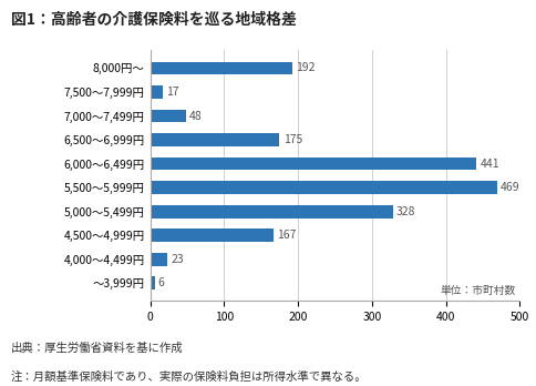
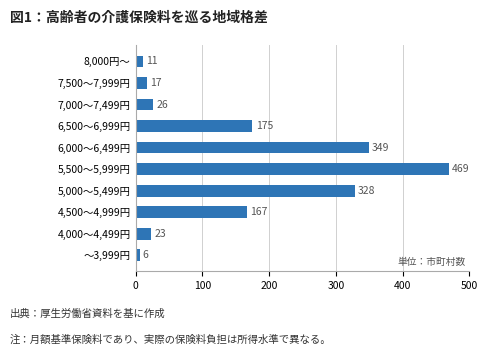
8,000円～: 192 -> 11
7,000～7,499円: 48 -> 26
6,000～6,499円: 441 -> 349
